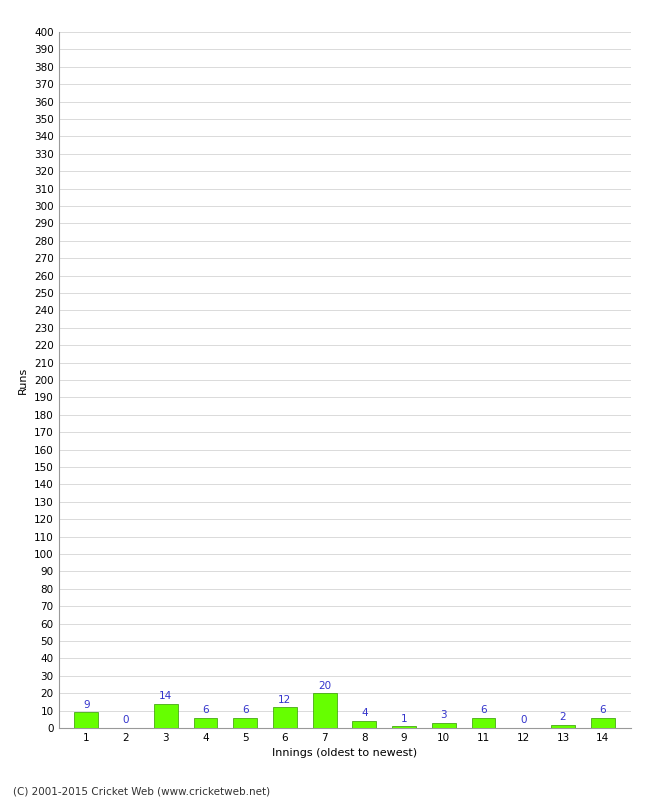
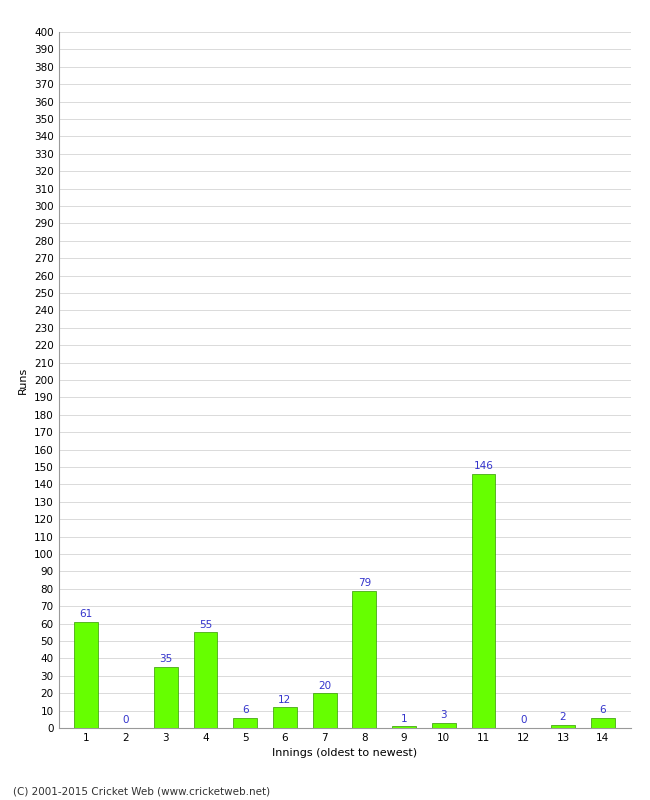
1: 9 -> 61
3: 14 -> 35
4: 6 -> 55
8: 4 -> 79
11: 6 -> 146
